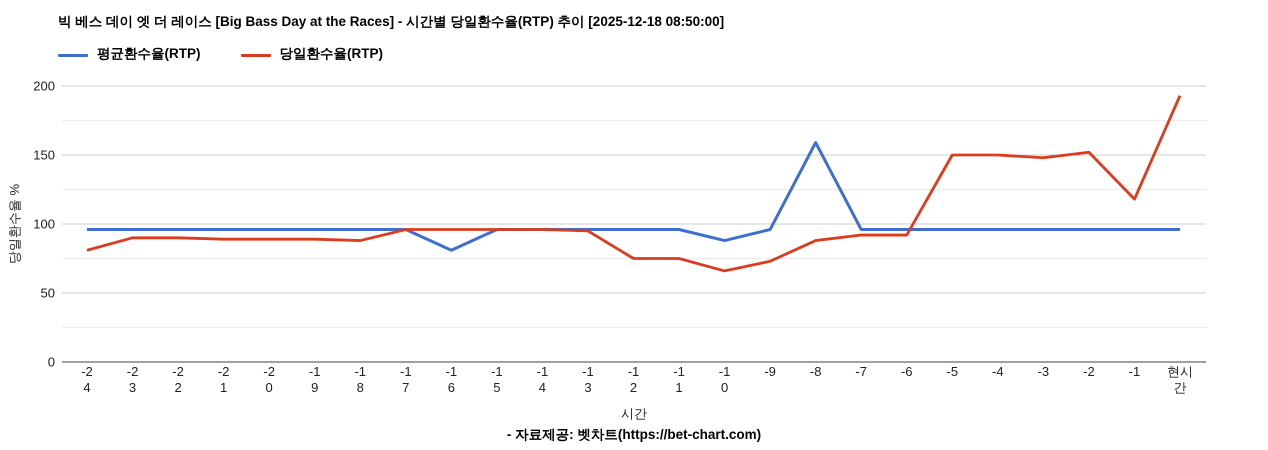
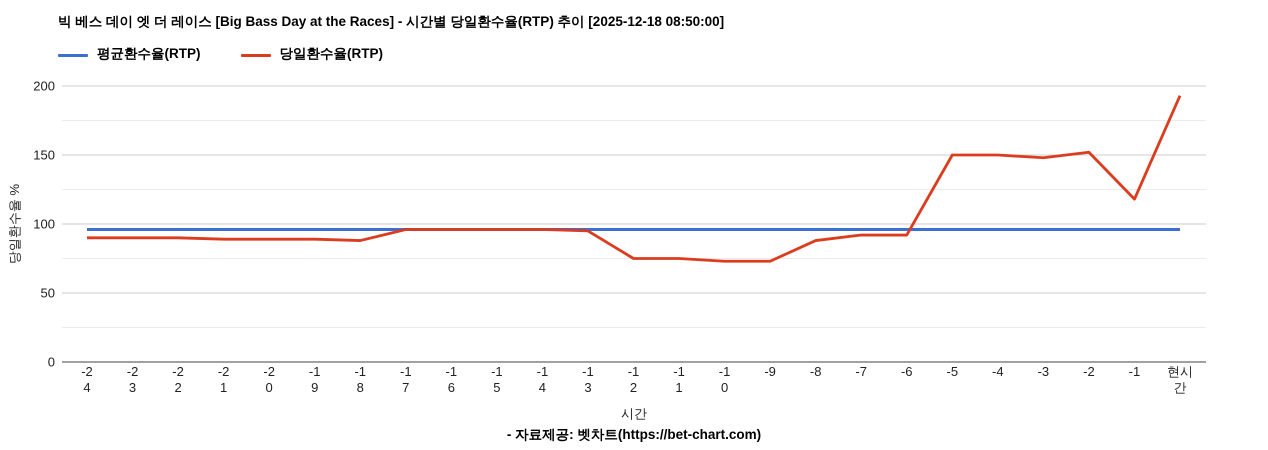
당일환수율(RTP)/-24: 81 -> 90
평균환수율(RTP)/-16: 81 -> 96
평균환수율(RTP)/-10: 88 -> 96
당일환수율(RTP)/-10: 66 -> 73
평균환수율(RTP)/-8: 159 -> 96
